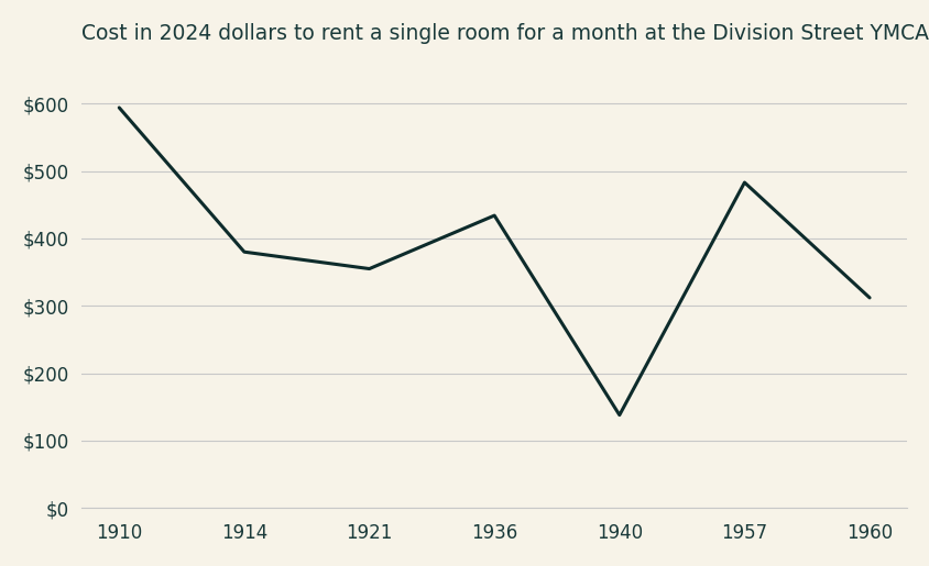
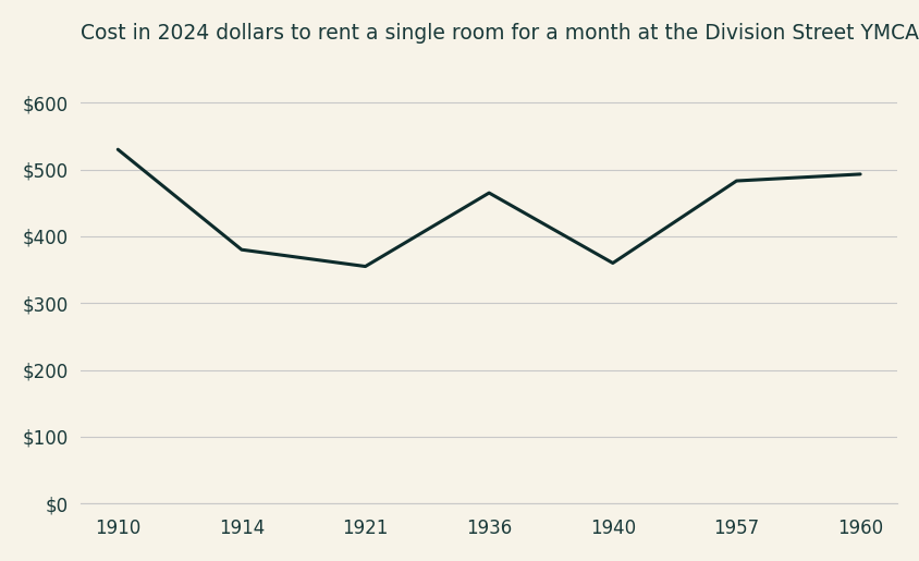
1910: $594 -> $530
1936: $434 -> $465
1940: $138 -> $360
1960: $312 -> $493
